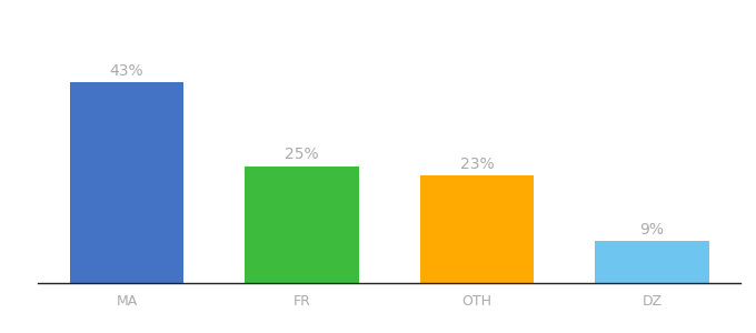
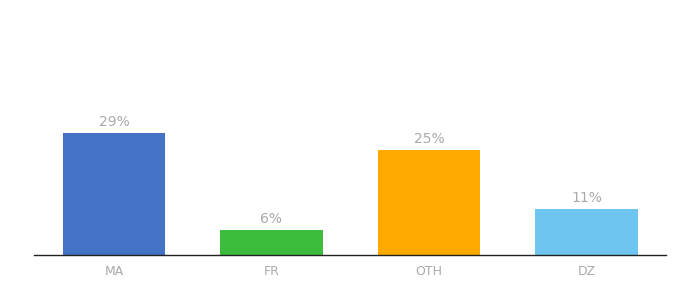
MA: 43% -> 29%
FR: 25% -> 6%
OTH: 23% -> 25%
DZ: 9% -> 11%
